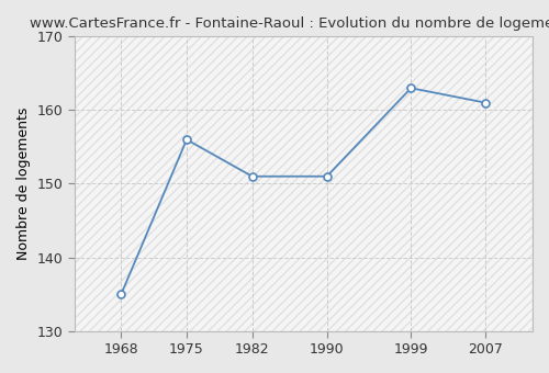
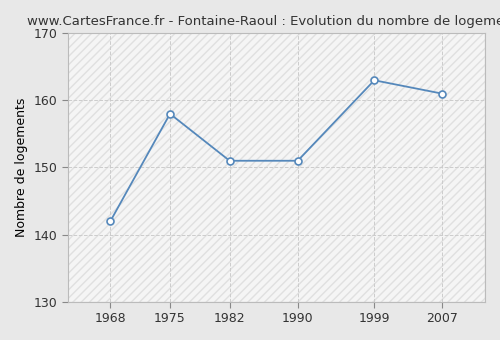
1968: 135 -> 142
1975: 156 -> 158
